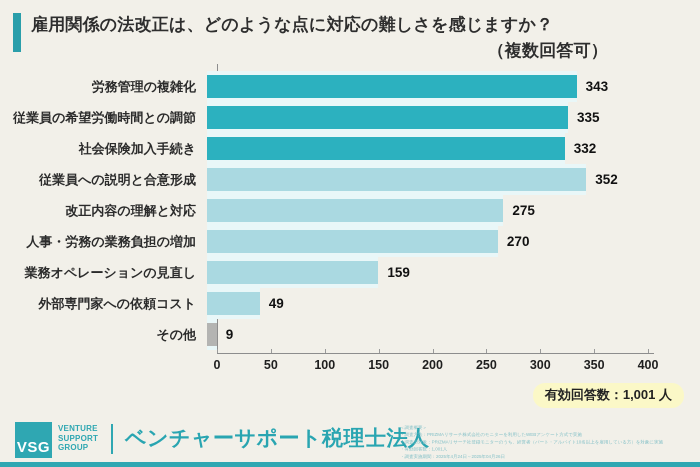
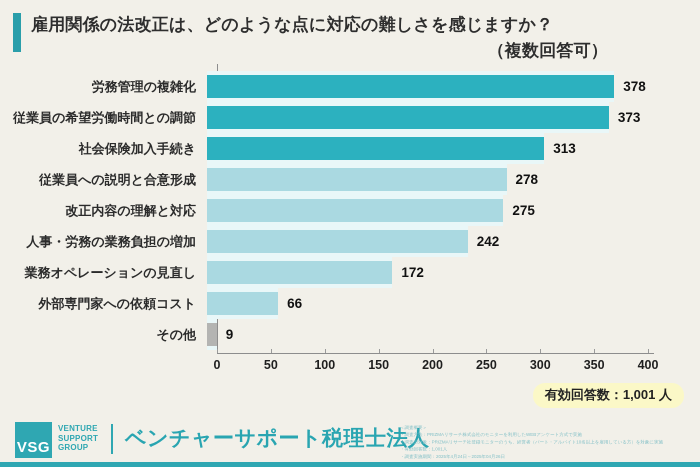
労務管理の複雑化: 343 -> 378
従業員の希望労働時間との調節: 335 -> 373
社会保険加入手続き: 332 -> 313
従業員への説明と合意形成: 352 -> 278
人事・労務の業務負担の増加: 270 -> 242
業務オペレーションの見直し: 159 -> 172
外部専門家への依頼コスト: 49 -> 66
